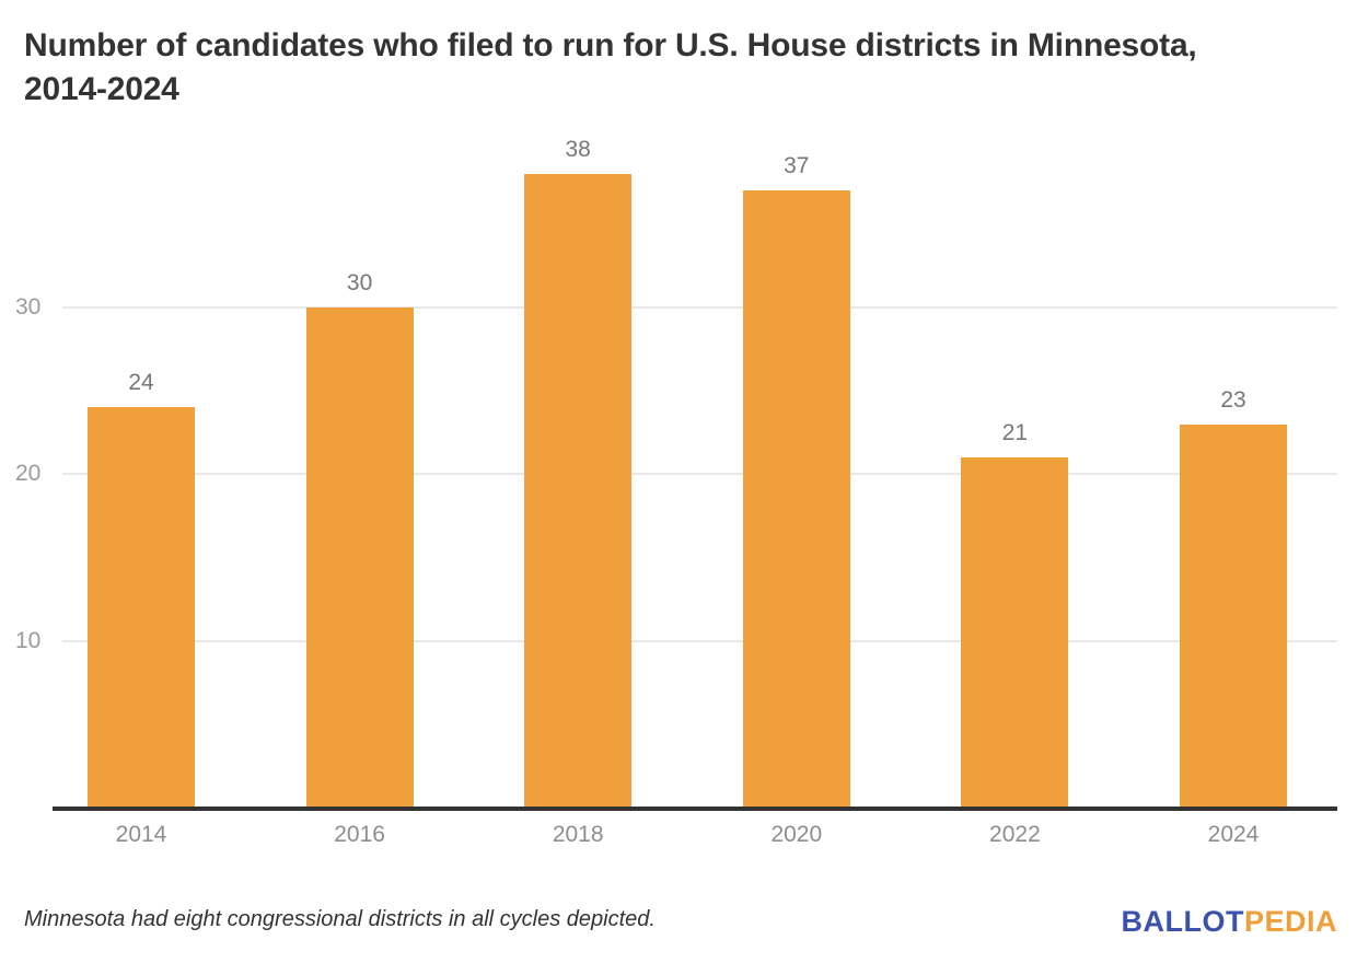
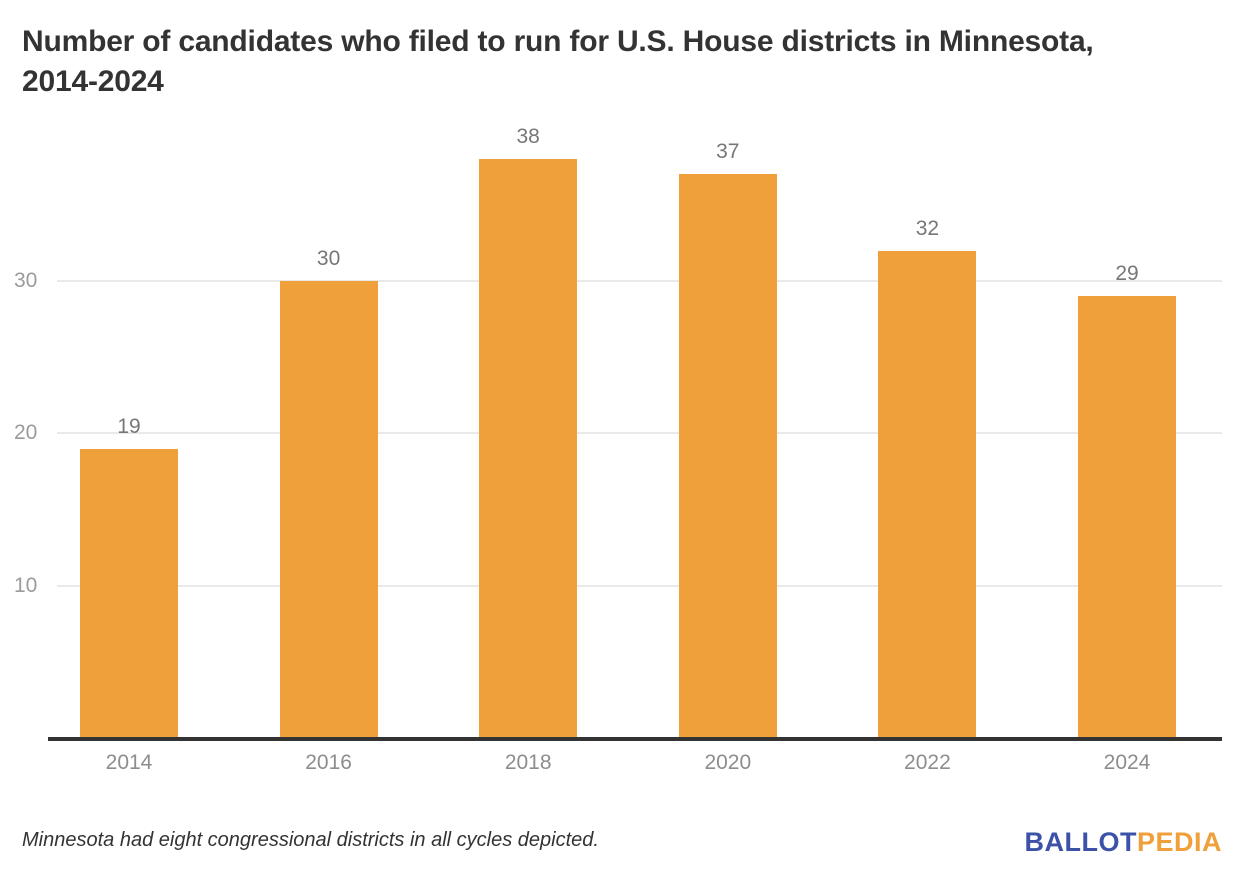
2014: 24 -> 19
2022: 21 -> 32
2024: 23 -> 29
